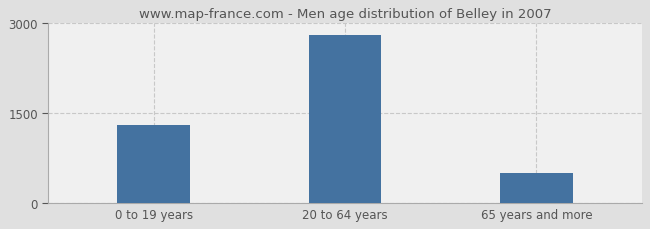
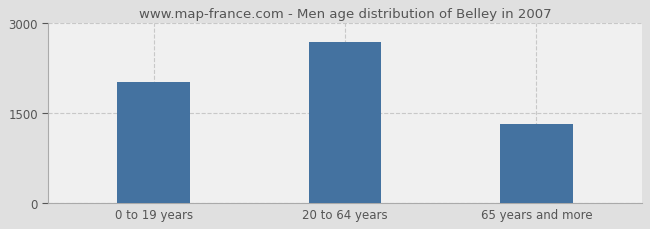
0 to 19 years: 1290 -> 2020
20 to 64 years: 2790 -> 2680
65 years and more: 490 -> 1320
